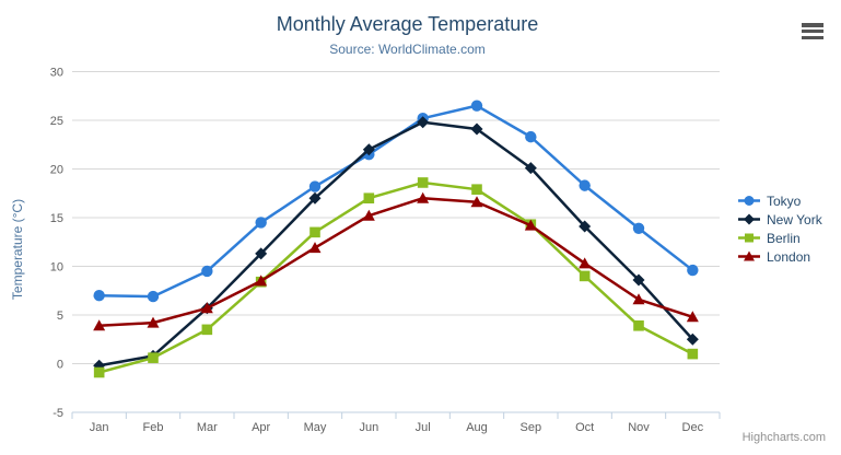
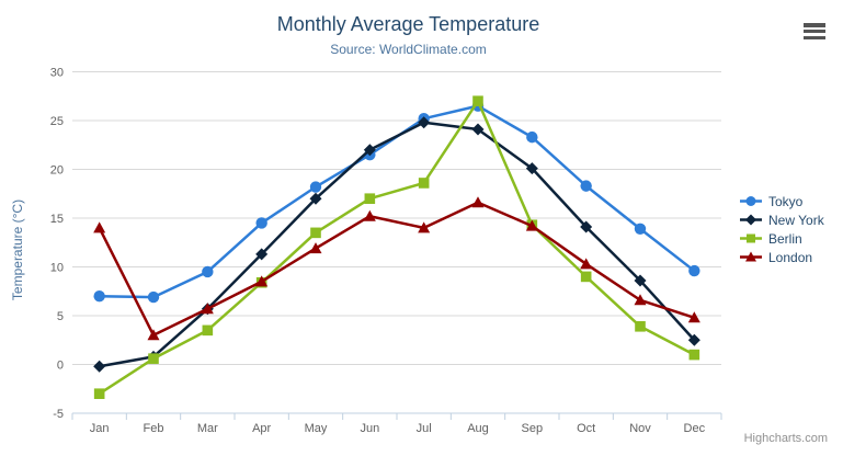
Berlin/Jan: -1 -> -3
London/Jan: 4 -> 14
London/Feb: 4 -> 3
London/Jul: 17 -> 14
Berlin/Aug: 18 -> 27
